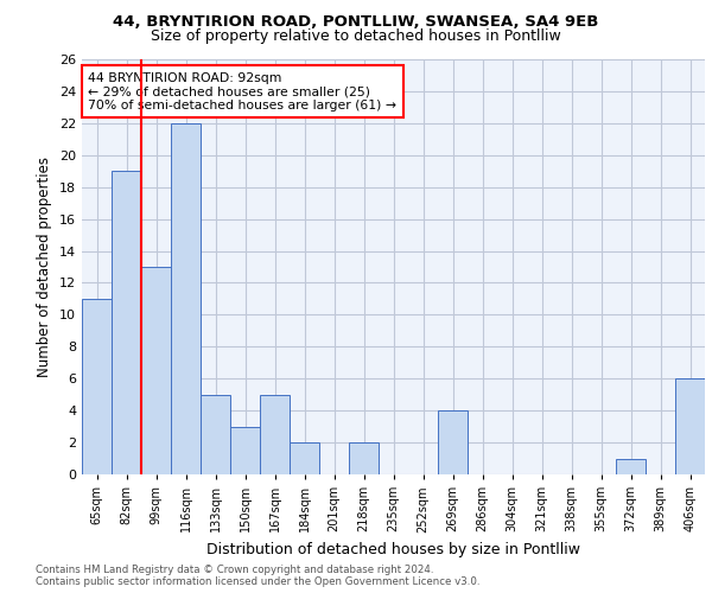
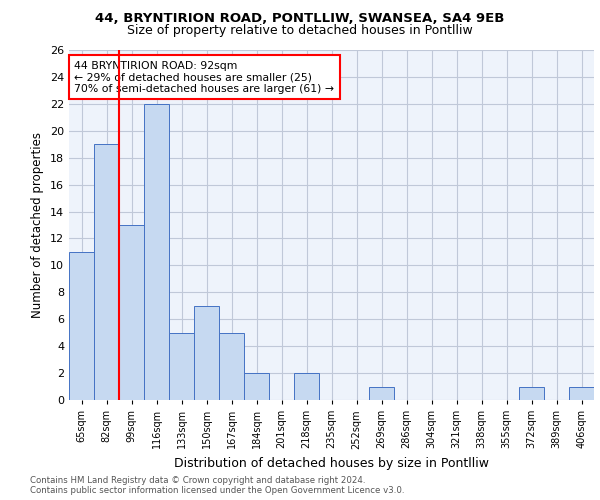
150sqm: 3 -> 7
269sqm: 4 -> 1
406sqm: 6 -> 1
